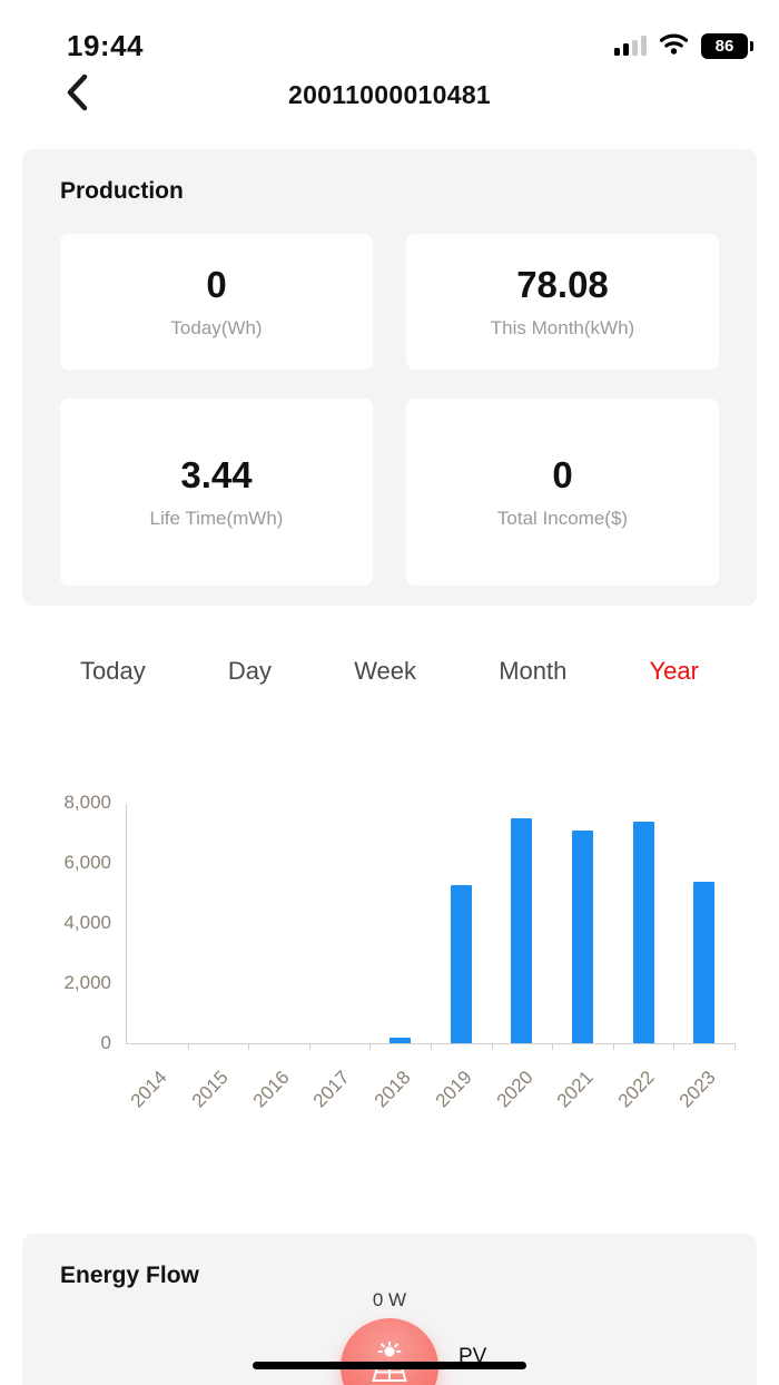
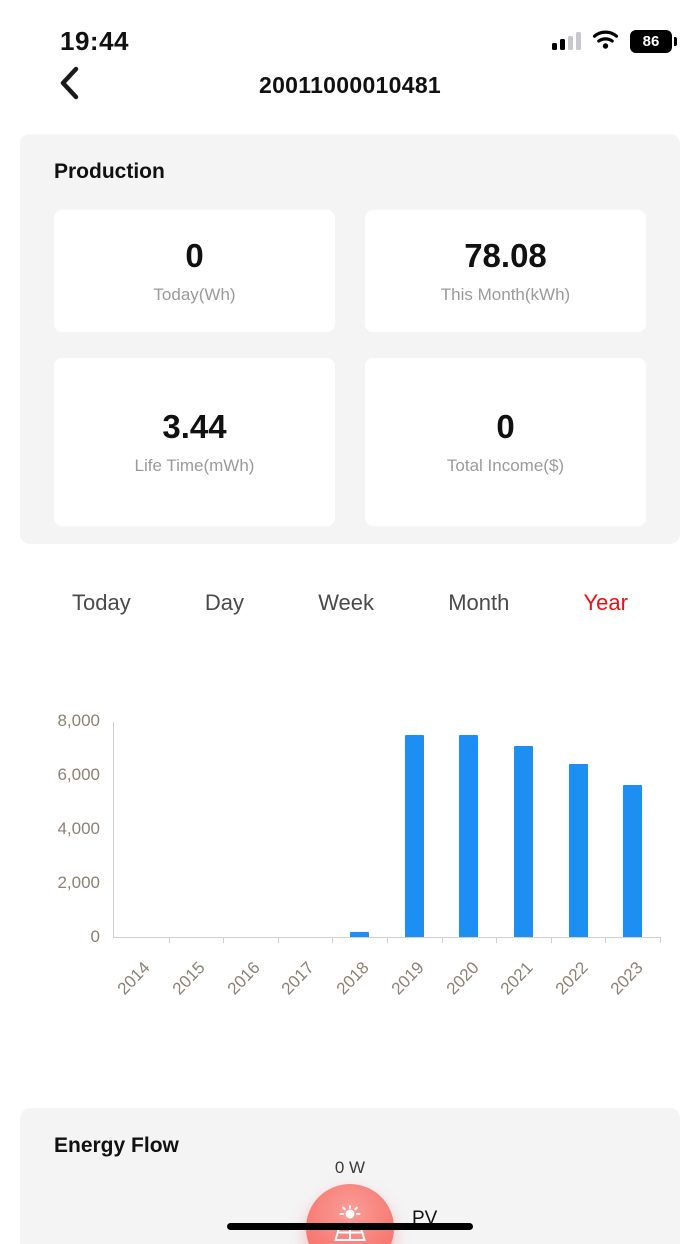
2019: 5300 -> 7500
2022: 7400 -> 6400
2023: 5400 -> 5600
